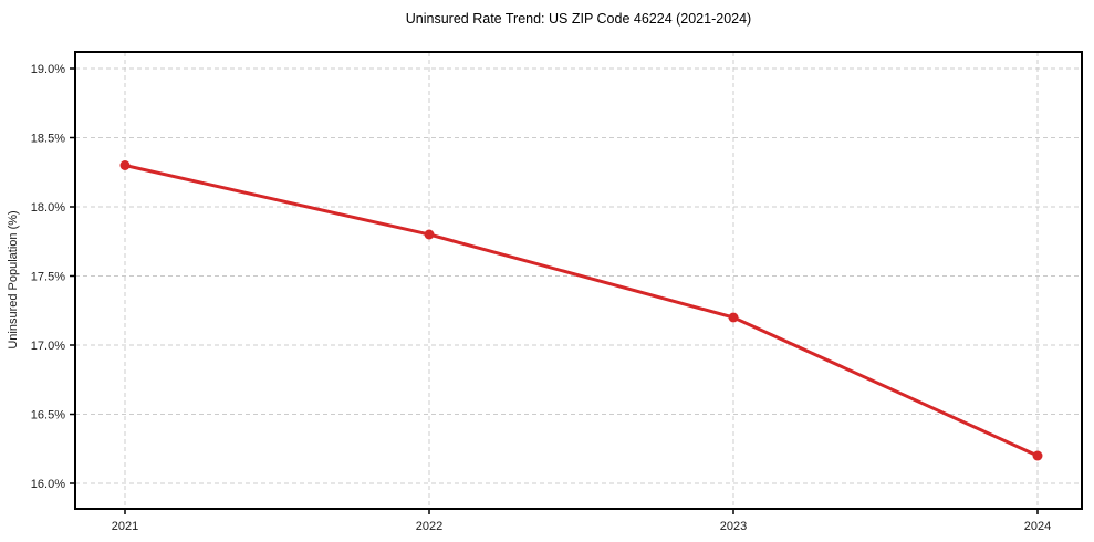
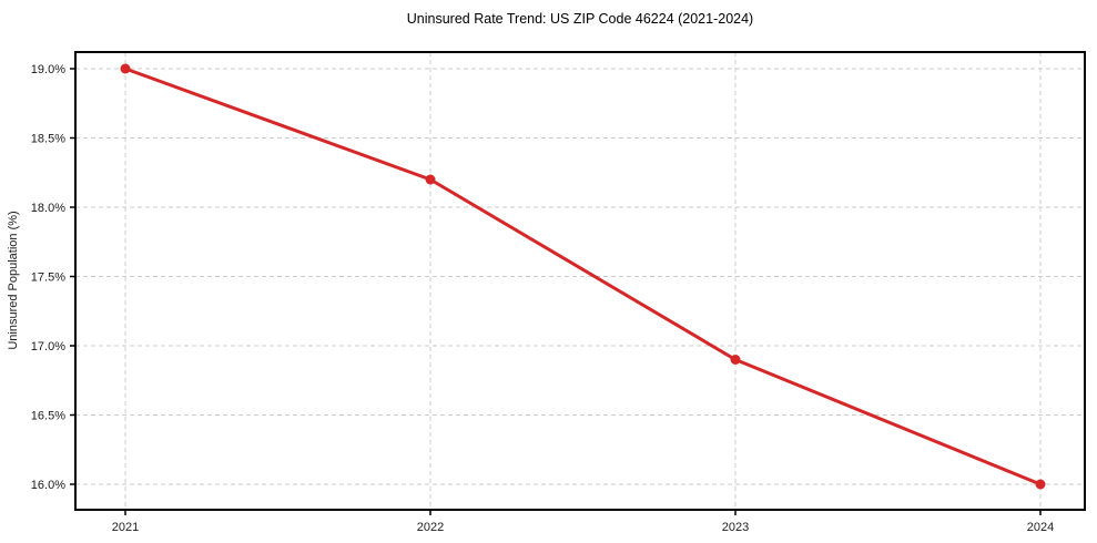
2021: 18.3% -> 19.0%
2022: 17.8% -> 18.2%
2023: 17.2% -> 16.9%
2024: 16.2% -> 16.0%
